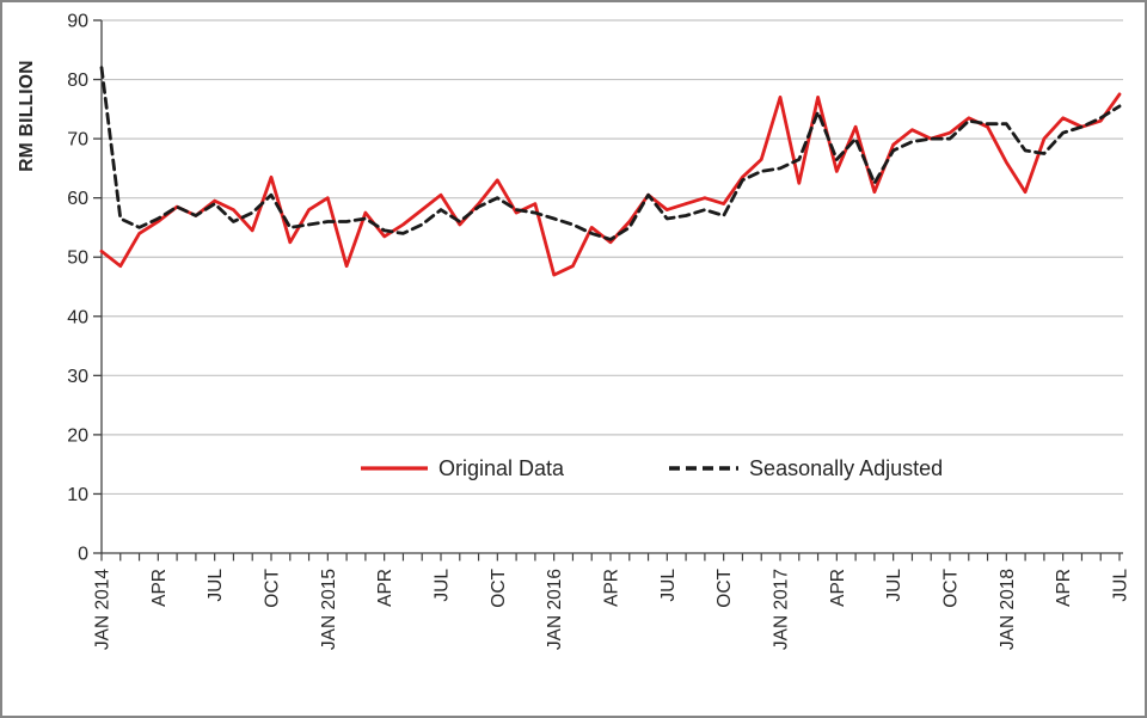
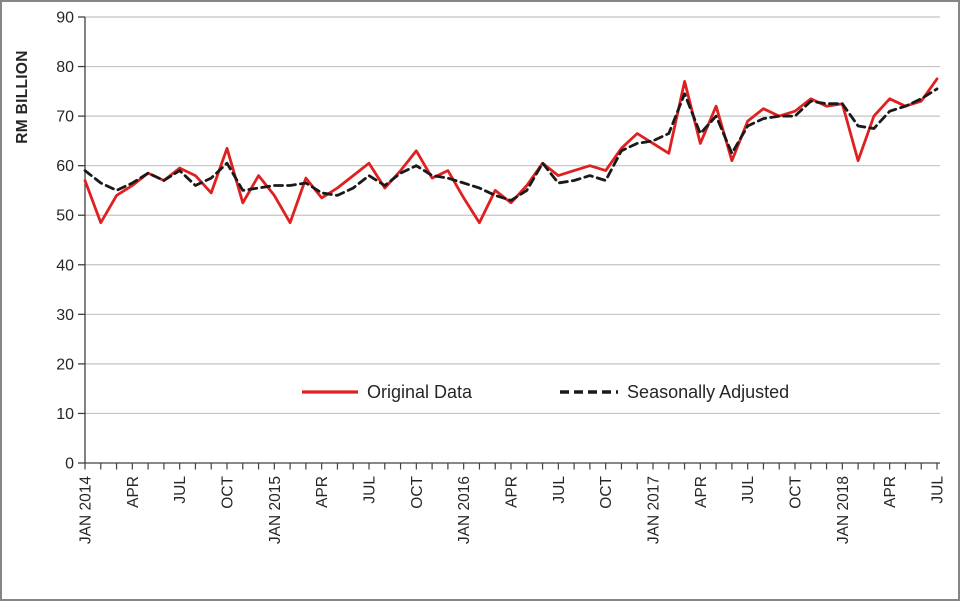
Original Data/JAN 2014: 51 -> 57
Seasonally Adjusted/JAN 2014: 82 -> 59
Original Data/JAN 2015: 60 -> 54
Original Data/JAN 2016: 47 -> 54
Original Data/JAN 2017: 77 -> 64
Original Data/JAN 2018: 66 -> 72
